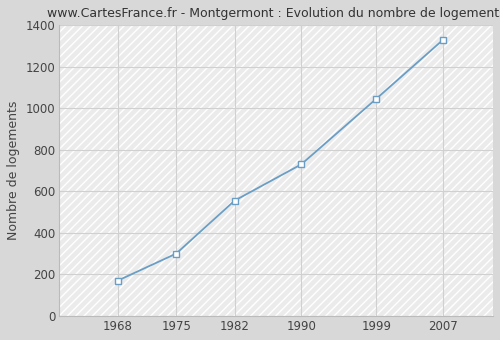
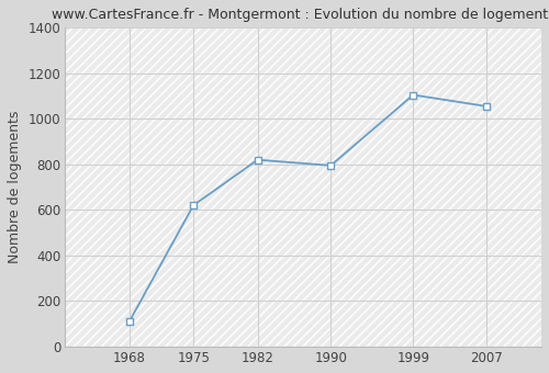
1968: 170 -> 110
1975: 300 -> 620
1982: 555 -> 820
1990: 730 -> 795
1999: 1046 -> 1105
2007: 1330 -> 1055
